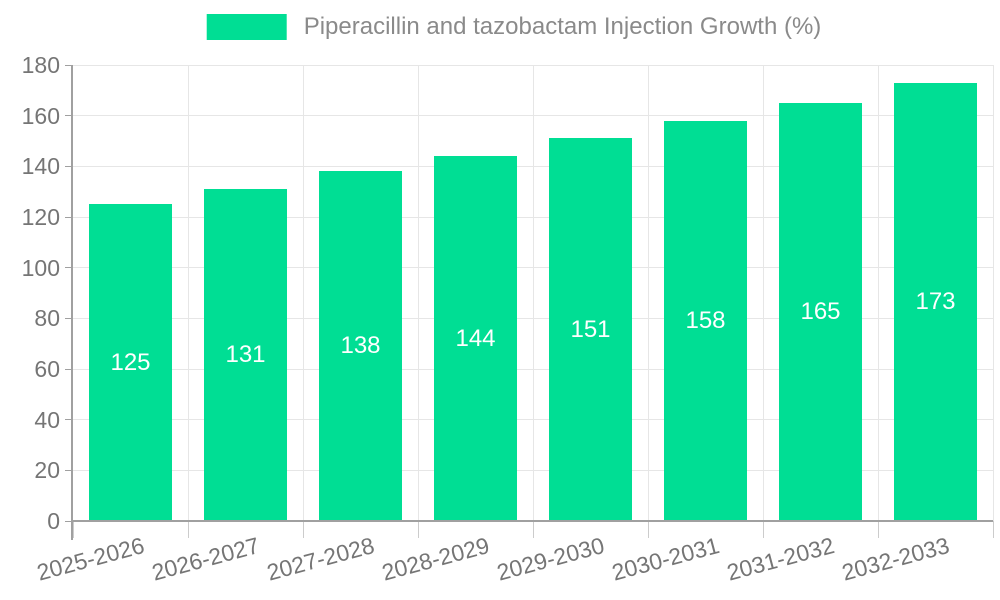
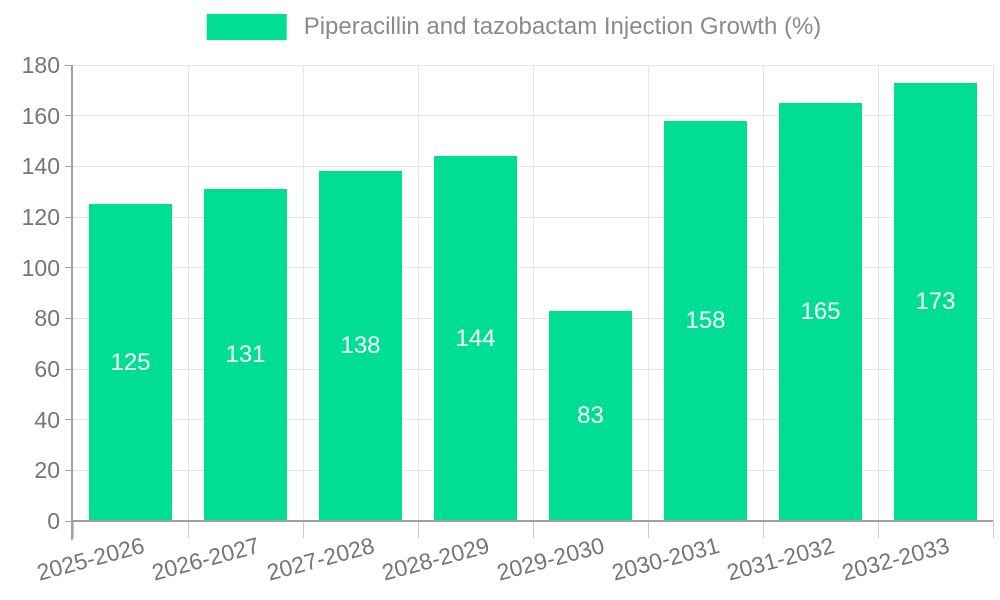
2029-2030: 151 -> 83
